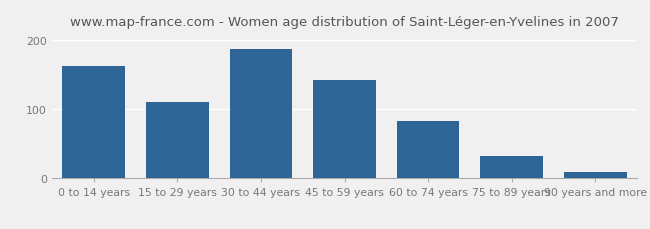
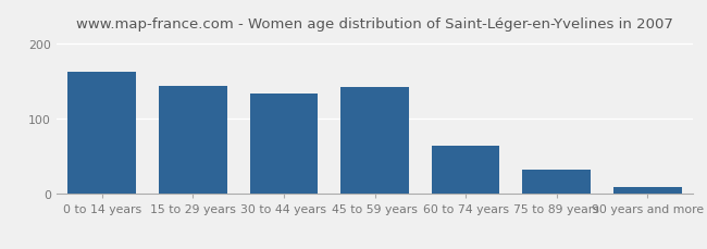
15 to 29 years: 111 -> 144
30 to 44 years: 187 -> 134
60 to 74 years: 83 -> 64
